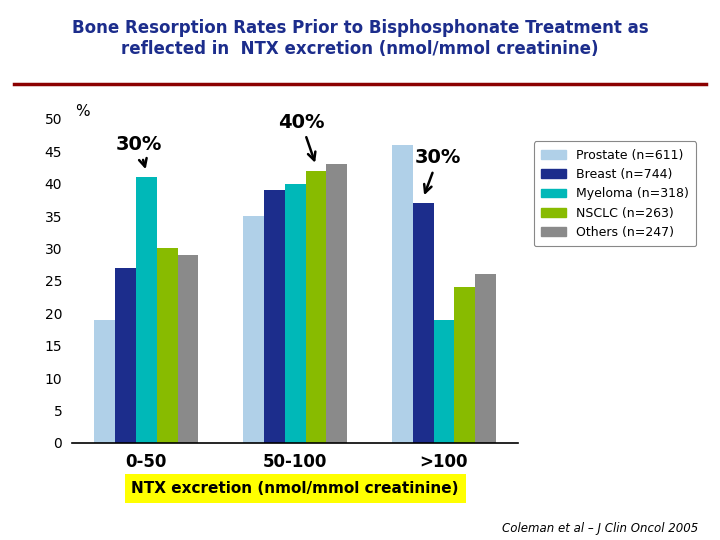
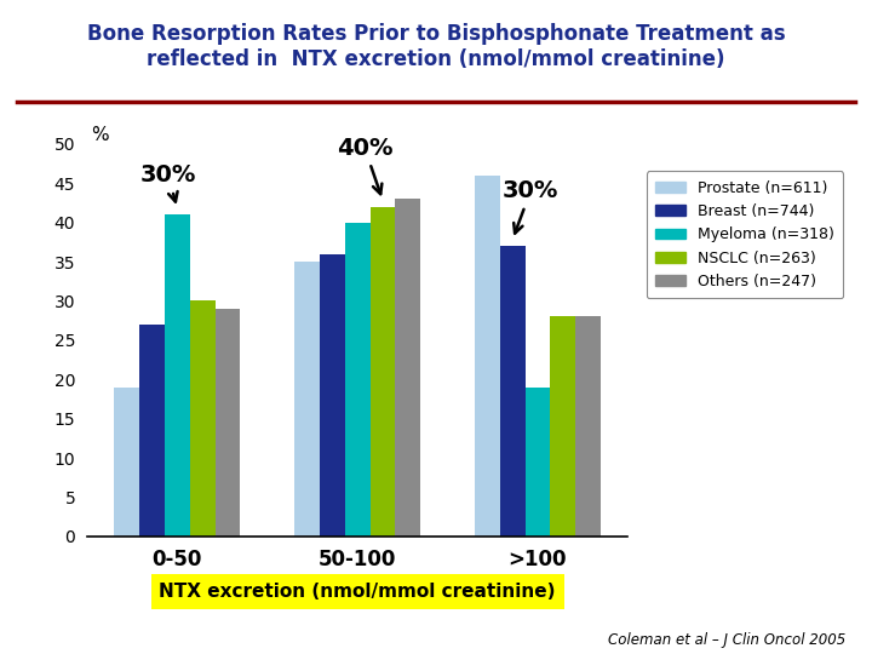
Breast (n=744)/50-100: 39 -> 36
NSCLC (n=263)/>100: 24 -> 28
Others (n=247)/>100: 26 -> 28
